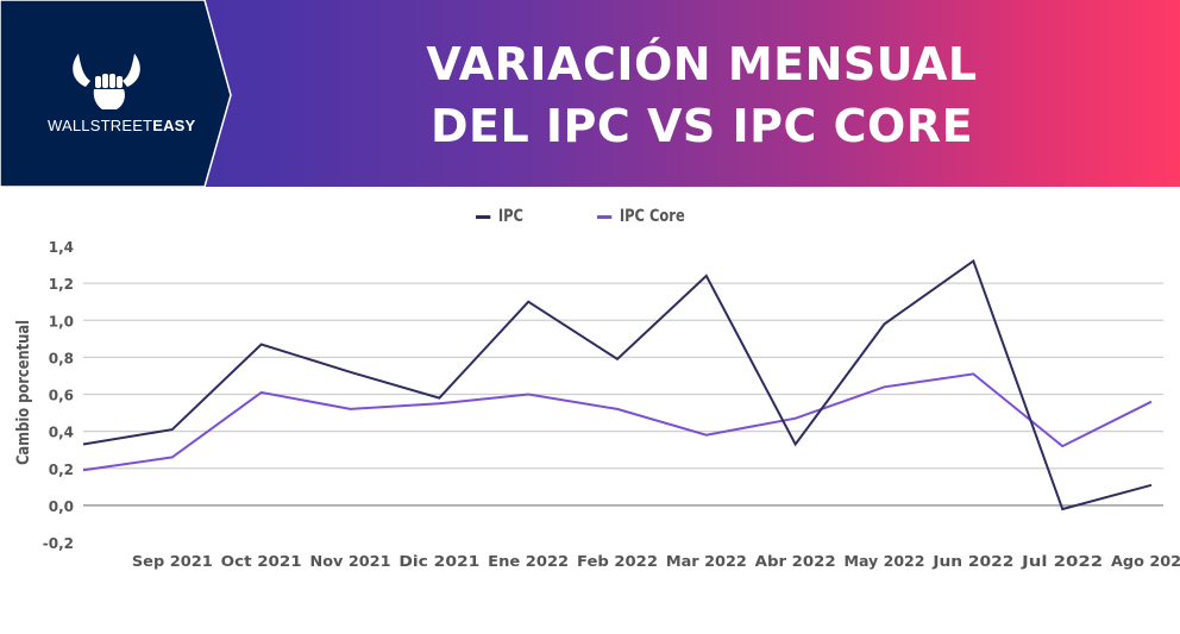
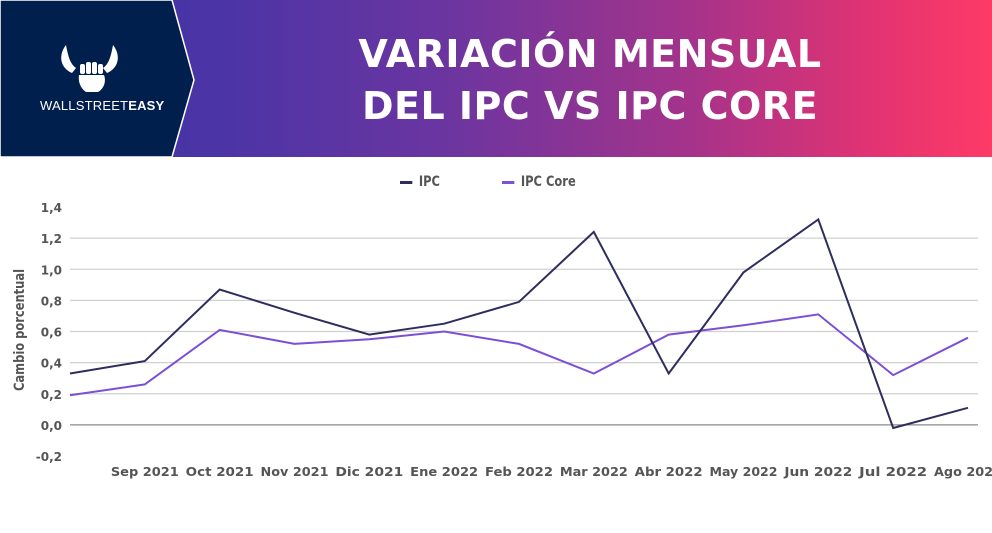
IPC/Ene 2022: 1,10 -> 0,65
IPC Core/Mar 2022: 0,38 -> 0,33
IPC Core/Abr 2022: 0,47 -> 0,58
